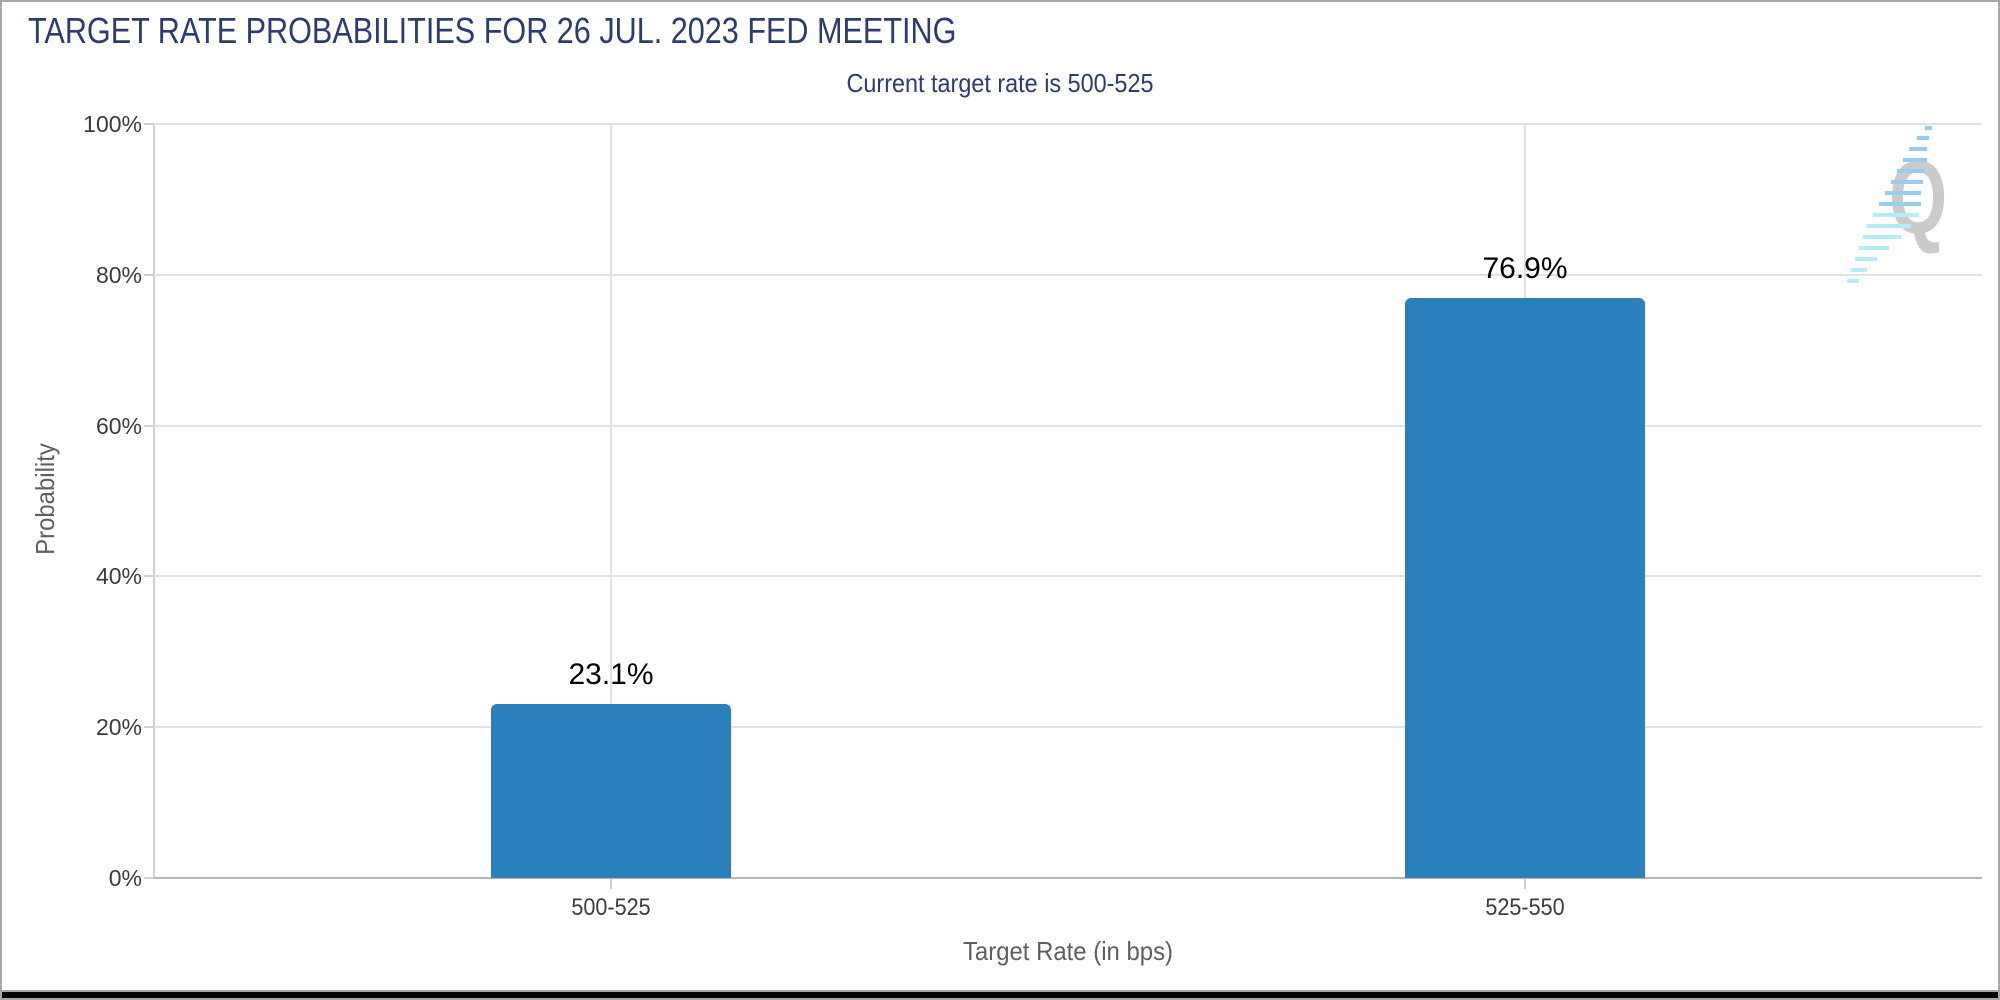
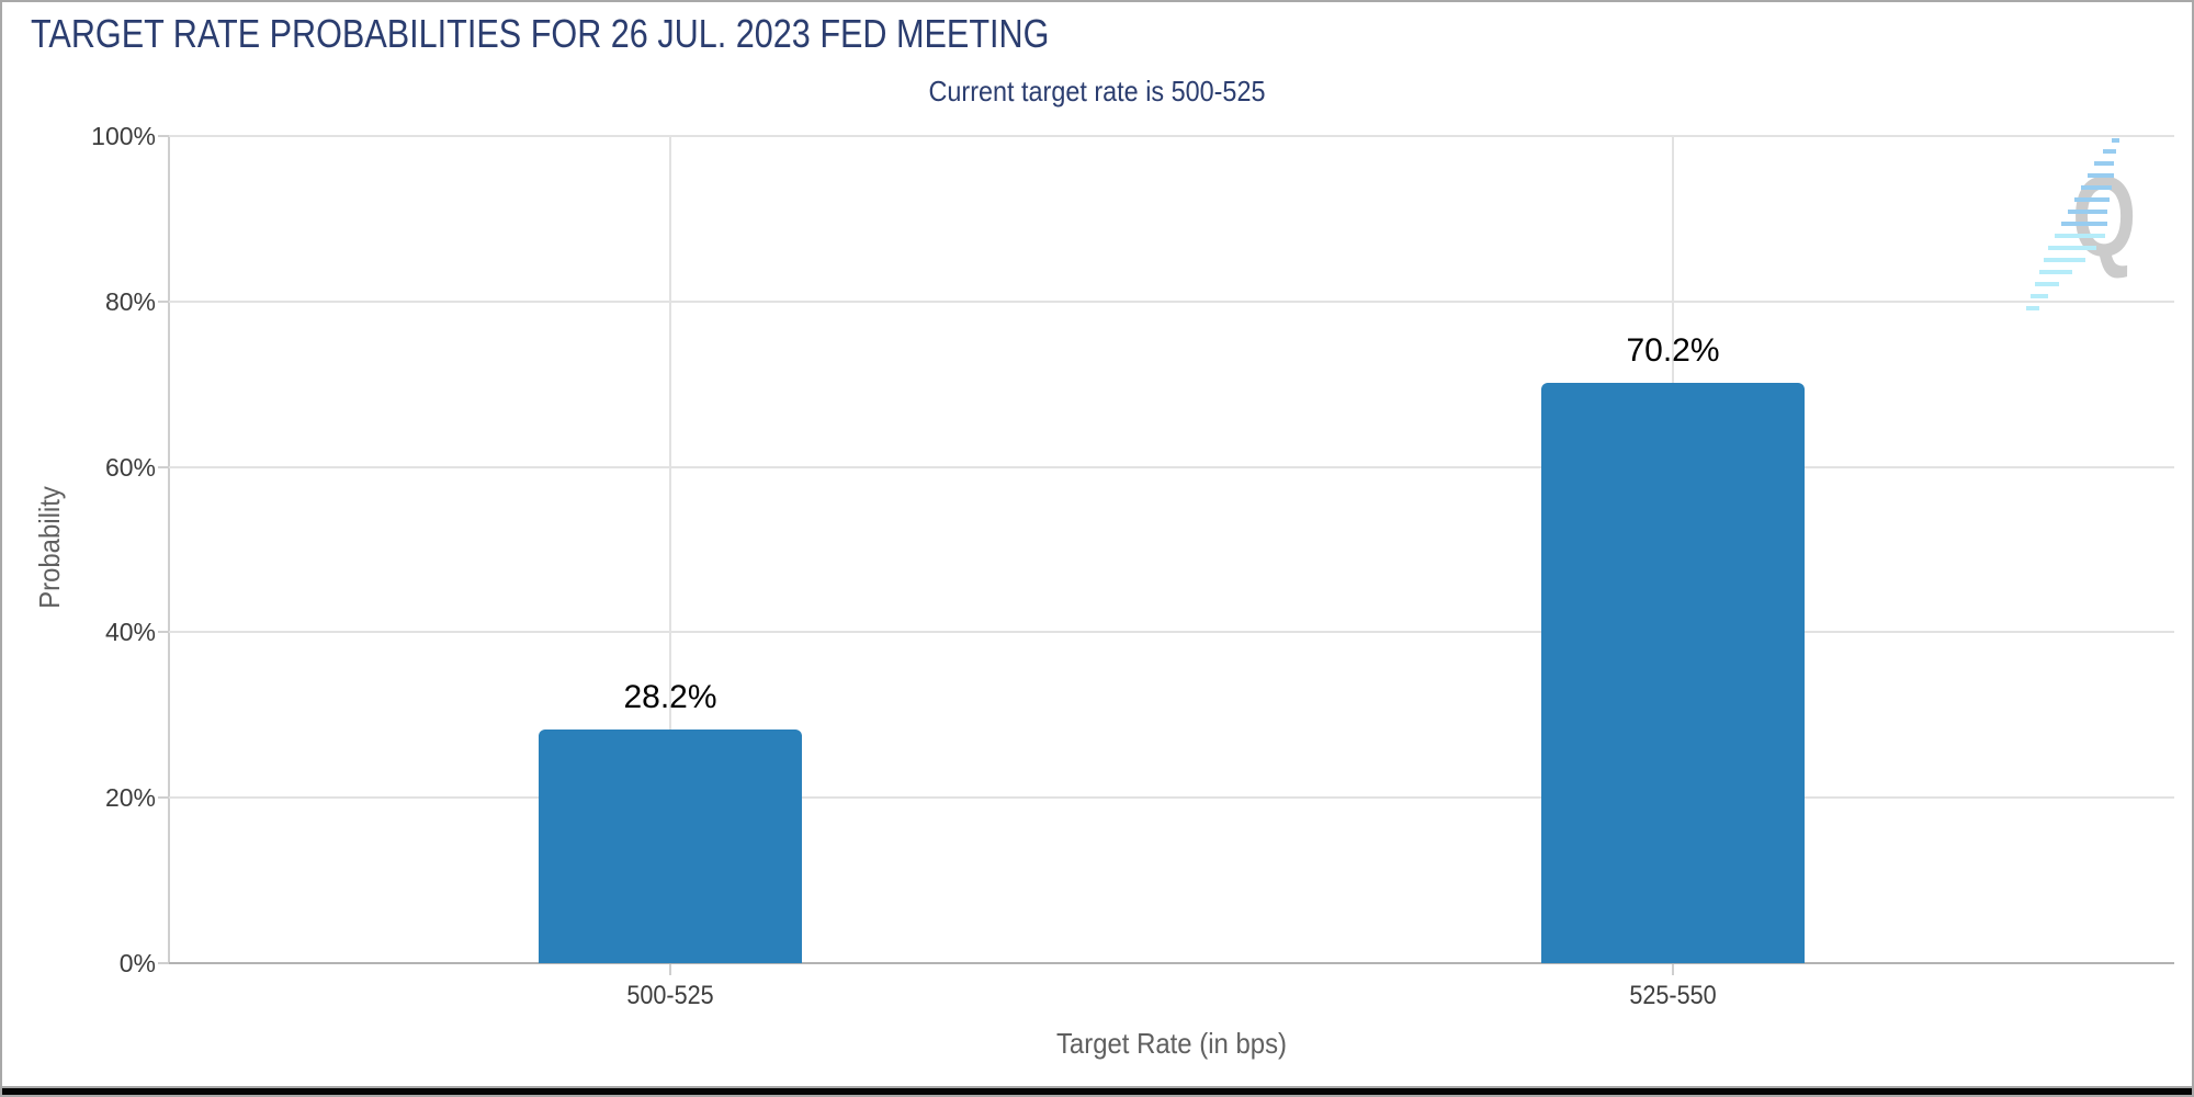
500-525: 23.1% -> 28.2%
525-550: 76.9% -> 70.2%
